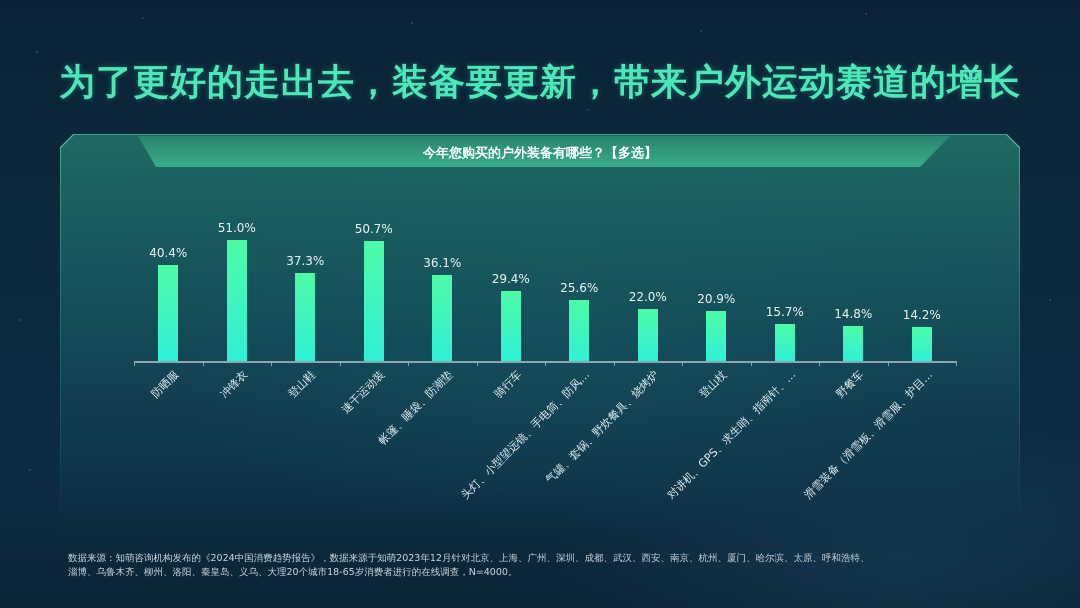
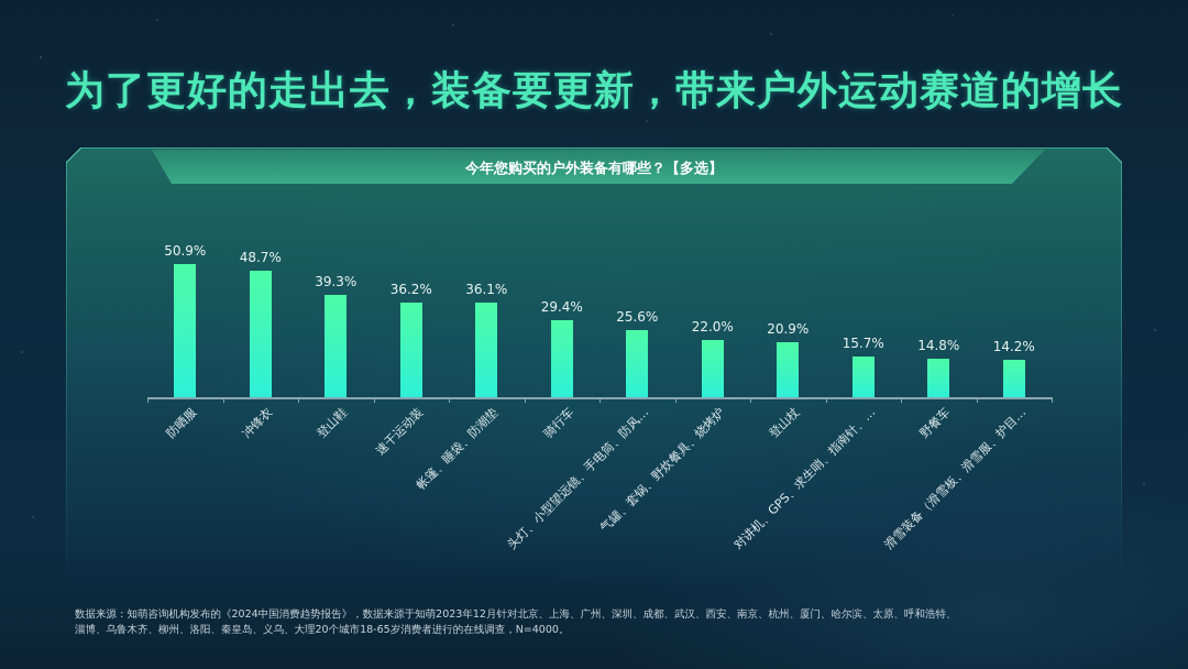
防晒服: 40.4% -> 50.9%
冲锋衣: 51.0% -> 48.7%
登山鞋: 37.3% -> 39.3%
速干运动装: 50.7% -> 36.2%
